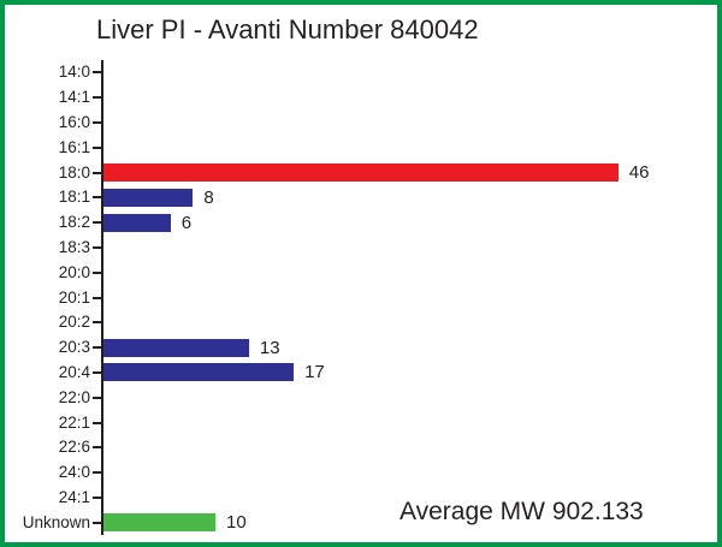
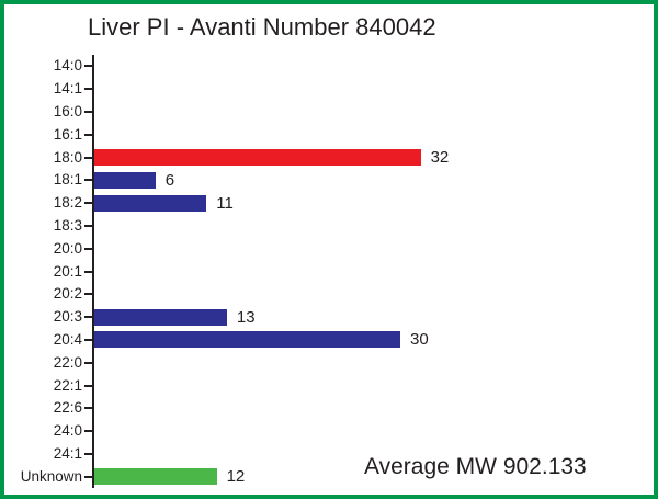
18:0: 46 -> 32
18:1: 8 -> 6
18:2: 6 -> 11
20:4: 17 -> 30
Unknown: 10 -> 12
